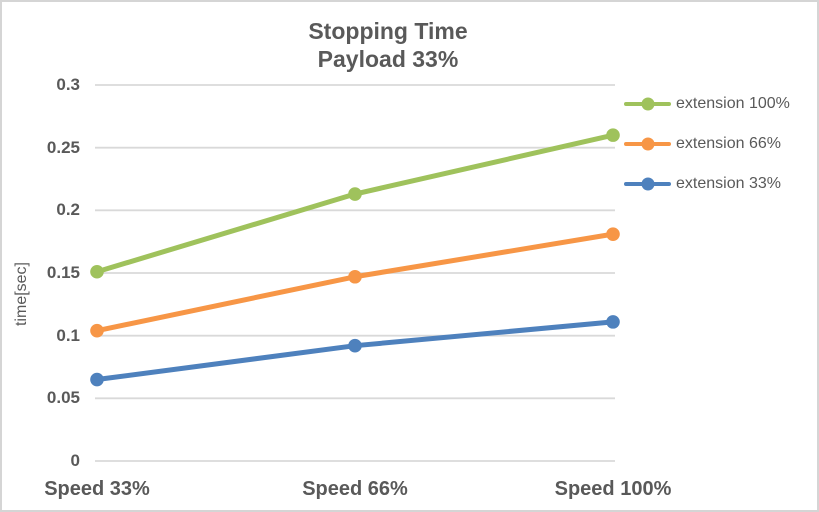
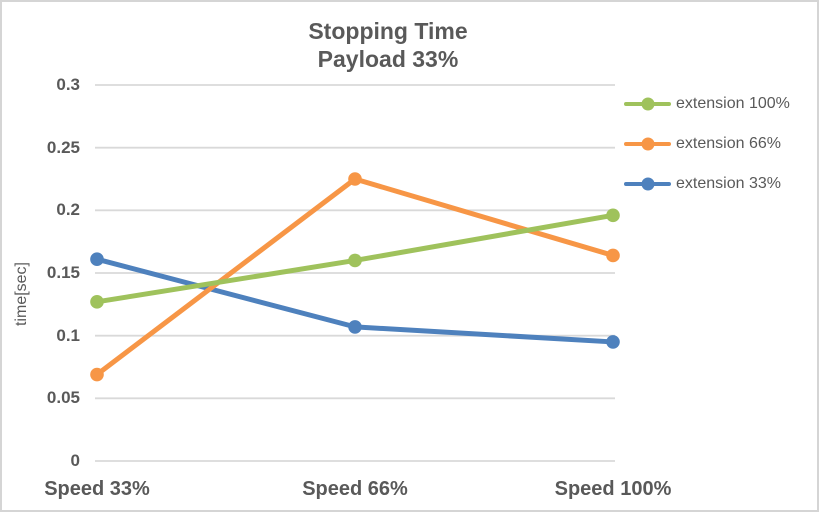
extension 100%/Speed 33%: 0.151 -> 0.127
extension 66%/Speed 33%: 0.104 -> 0.069
extension 33%/Speed 33%: 0.065 -> 0.161
extension 100%/Speed 66%: 0.213 -> 0.160
extension 66%/Speed 66%: 0.147 -> 0.225
extension 33%/Speed 66%: 0.092 -> 0.107
extension 100%/Speed 100%: 0.260 -> 0.196
extension 66%/Speed 100%: 0.181 -> 0.164
extension 33%/Speed 100%: 0.111 -> 0.095
